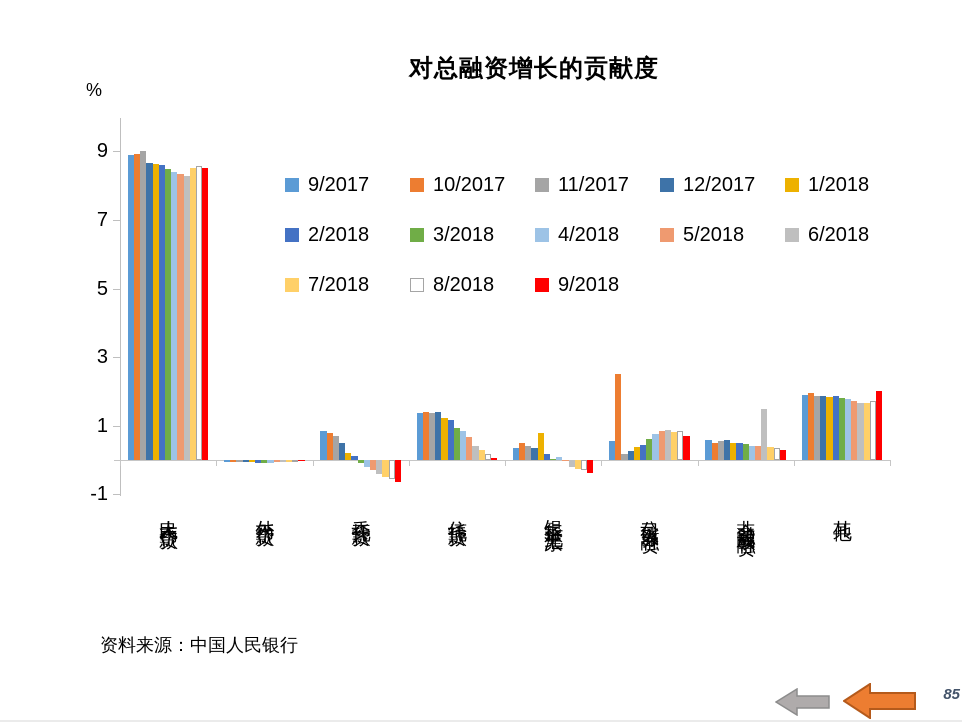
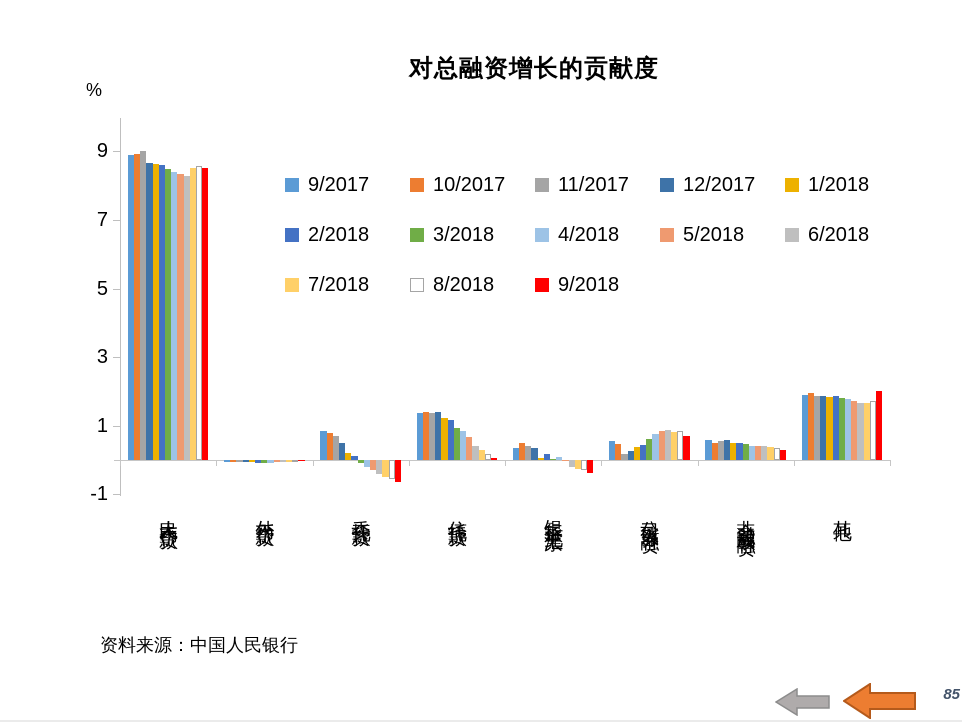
1/2018/银行承兑汇票: 0.8 -> 0.1
10/2017/公司债券融资: 2.5 -> 0.5
6/2018/非金融股权融资: 1.5 -> 0.4
